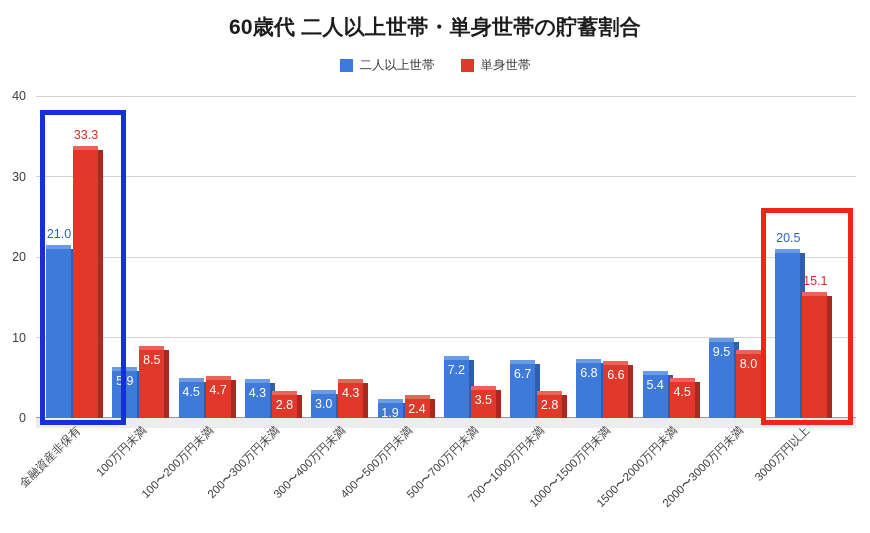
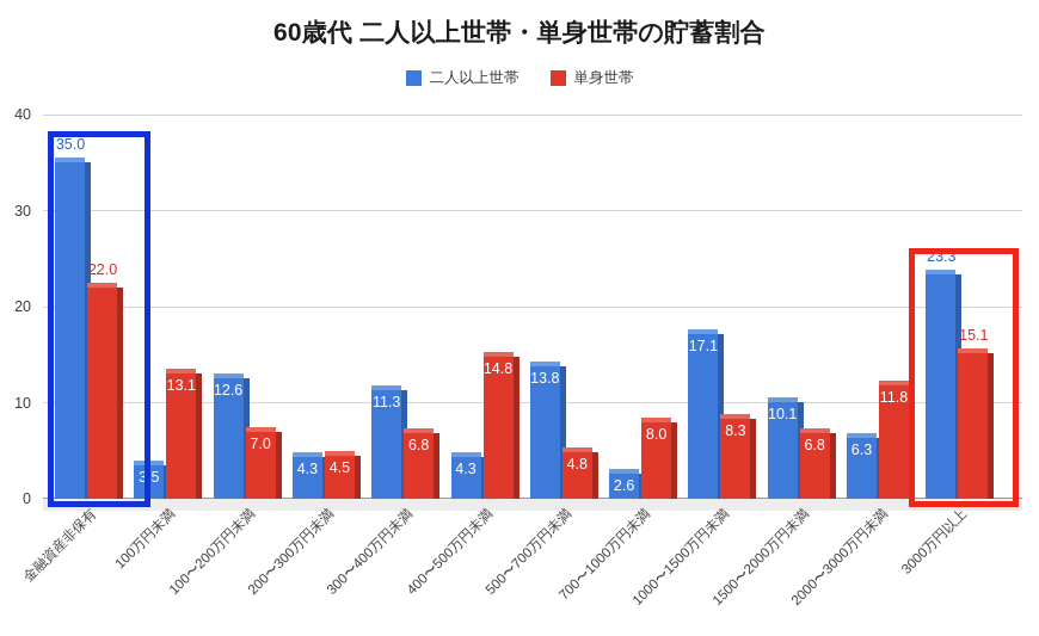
二人以上世帯/金融資産非保有: 21.0 -> 35.0
単身世帯/金融資産非保有: 33.3 -> 22.0
二人以上世帯/100万円未満: 5.9 -> 3.5
単身世帯/100万円未満: 8.5 -> 13.1
二人以上世帯/100〜200万円未満: 4.5 -> 12.6
単身世帯/100〜200万円未満: 4.7 -> 7.0
単身世帯/200〜300万円未満: 2.8 -> 4.5
二人以上世帯/300〜400万円未満: 3.0 -> 11.3
単身世帯/300〜400万円未満: 4.3 -> 6.8
二人以上世帯/400〜500万円未満: 1.9 -> 4.3
単身世帯/400〜500万円未満: 2.4 -> 14.8
二人以上世帯/500〜700万円未満: 7.2 -> 13.8
単身世帯/500〜700万円未満: 3.5 -> 4.8
二人以上世帯/700〜1000万円未満: 6.7 -> 2.6
単身世帯/700〜1000万円未満: 2.8 -> 8.0
二人以上世帯/1000〜1500万円未満: 6.8 -> 17.1
単身世帯/1000〜1500万円未満: 6.6 -> 8.3
二人以上世帯/1500〜2000万円未満: 5.4 -> 10.1
単身世帯/1500〜2000万円未満: 4.5 -> 6.8
二人以上世帯/2000〜3000万円未満: 9.5 -> 6.3
単身世帯/2000〜3000万円未満: 8.0 -> 11.8
二人以上世帯/3000万円以上: 20.5 -> 23.3
